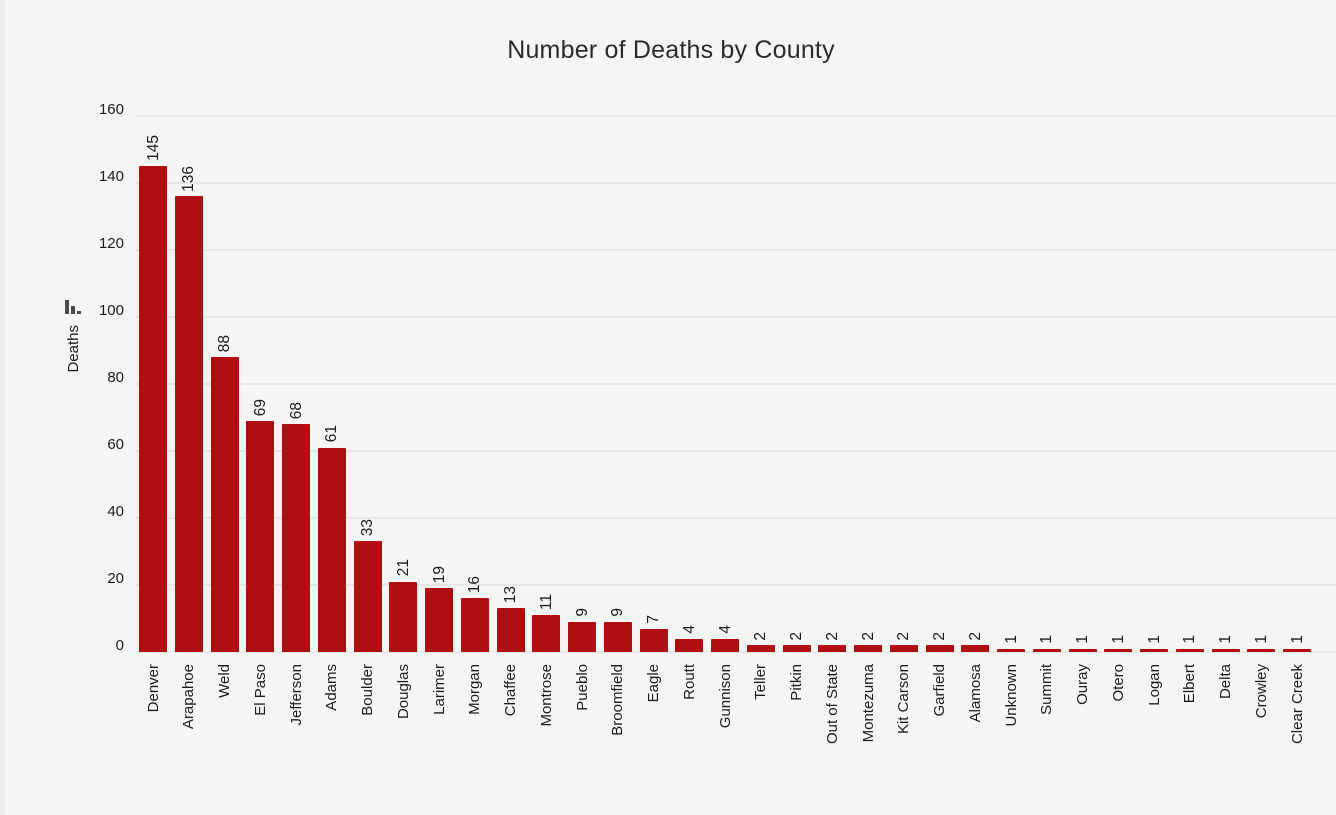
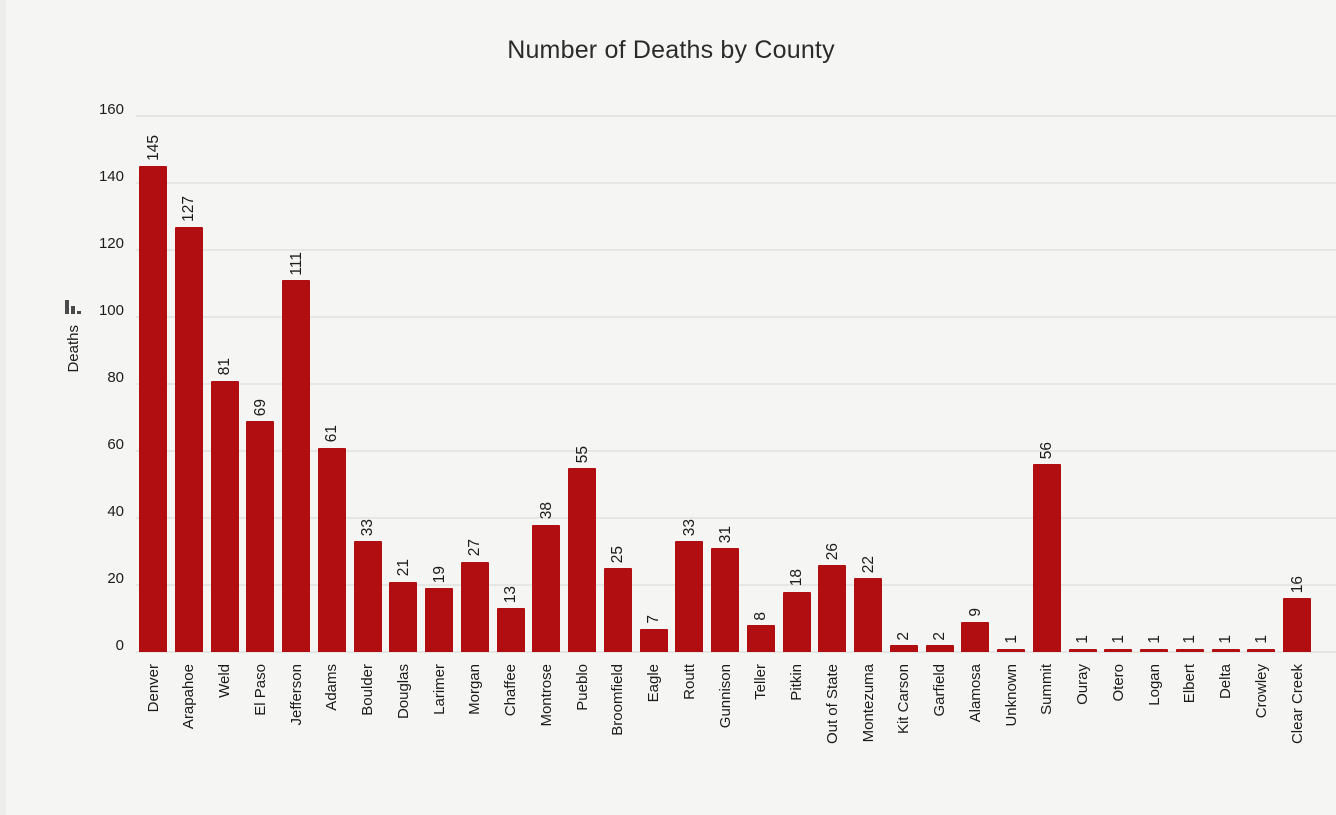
Arapahoe: 136 -> 127
Weld: 88 -> 81
Jefferson: 68 -> 111
Morgan: 16 -> 27
Montrose: 11 -> 38
Pueblo: 9 -> 55
Broomfield: 9 -> 25
Routt: 4 -> 33
Gunnison: 4 -> 31
Teller: 2 -> 8
Pitkin: 2 -> 18
Out of State: 2 -> 26
Montezuma: 2 -> 22
Alamosa: 2 -> 9
Summit: 1 -> 56
Clear Creek: 1 -> 16
